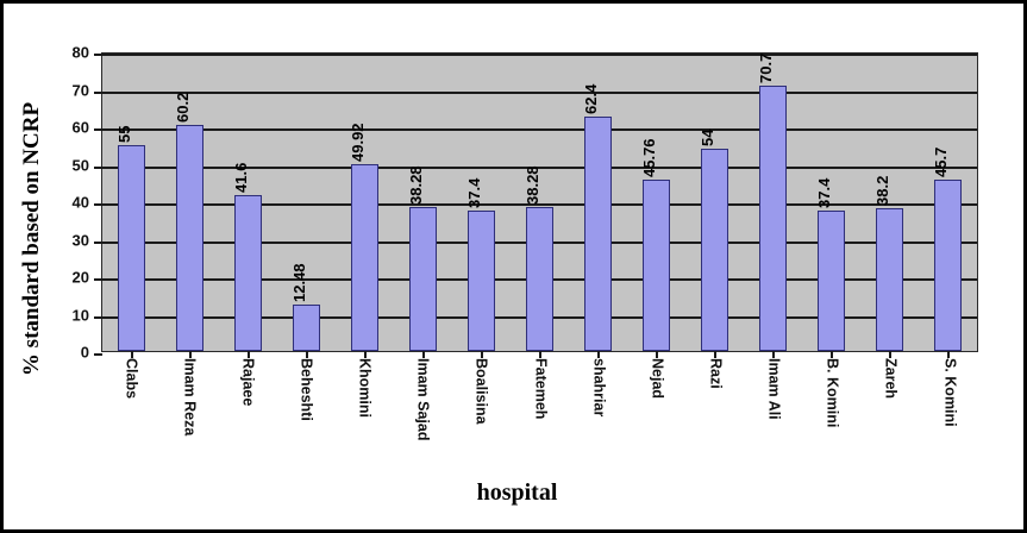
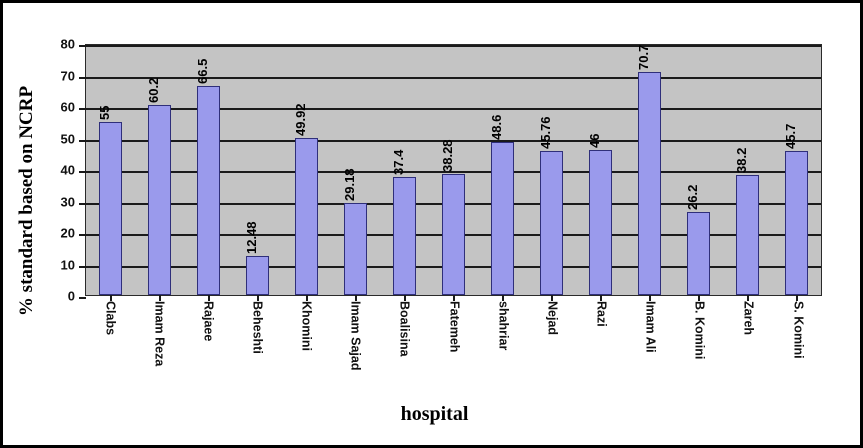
Rajaee: 41.6 -> 66.5
Imam Sajad: 38.28 -> 29.18
shahriar: 62.4 -> 48.6
Razi: 54 -> 46
B. Komini: 37.4 -> 26.2
